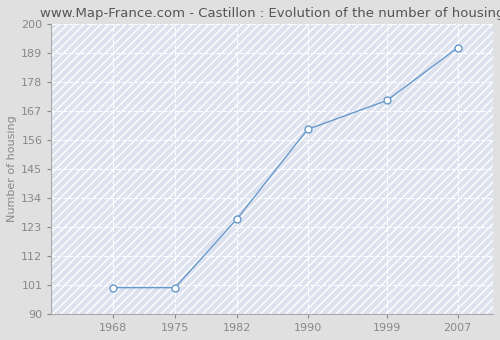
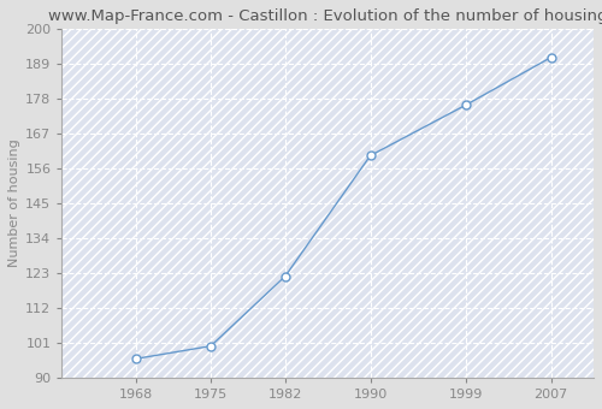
1968: 100 -> 96
1982: 126 -> 122
1999: 171 -> 176
